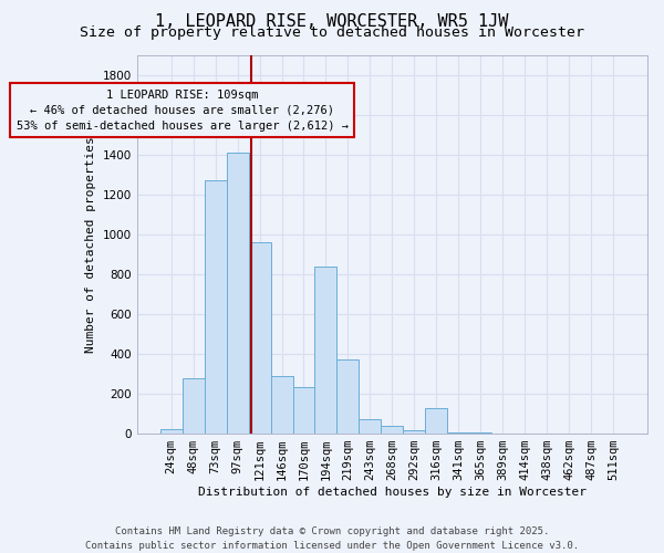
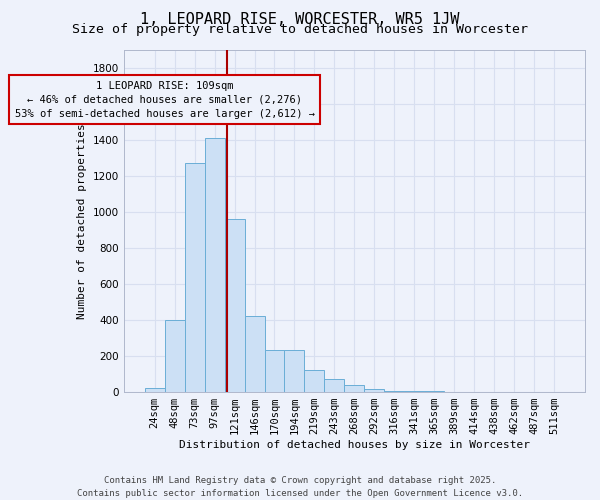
48sqm: 280 -> 400
146sqm: 290 -> 420
194sqm: 840 -> 240
219sqm: 370 -> 120
316sqm: 130 -> 10
